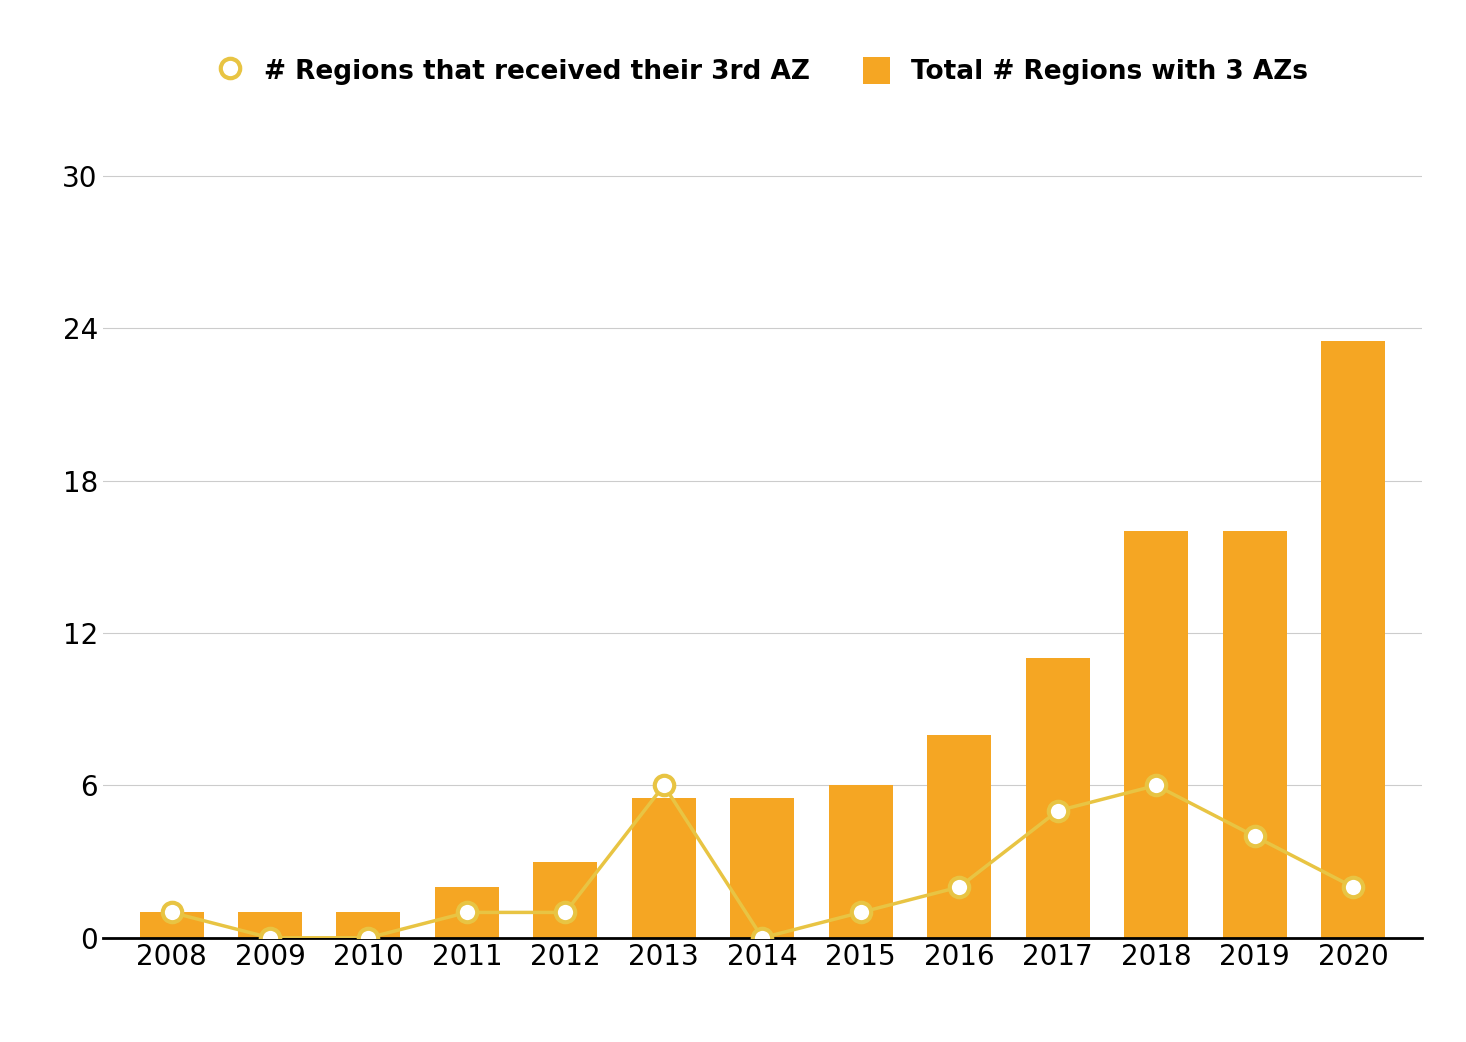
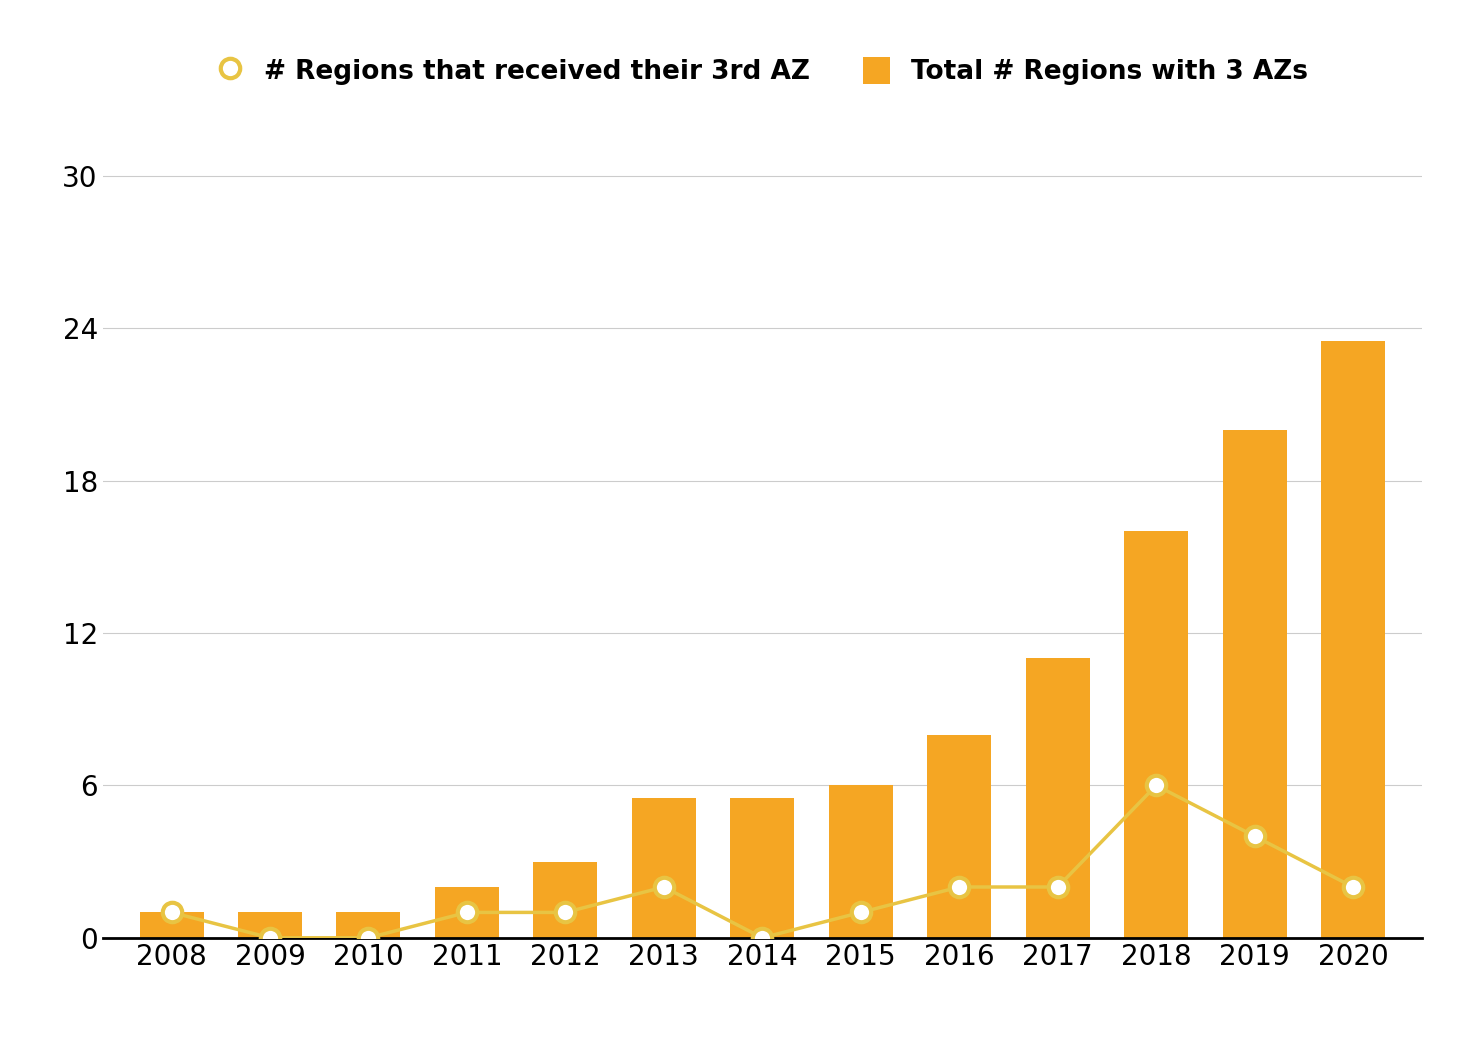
# Regions that received their 3rd AZ/2013: 6 -> 2
# Regions that received their 3rd AZ/2017: 5 -> 2
Total # Regions with 3 AZs/2019: 16.0 -> 20.0
